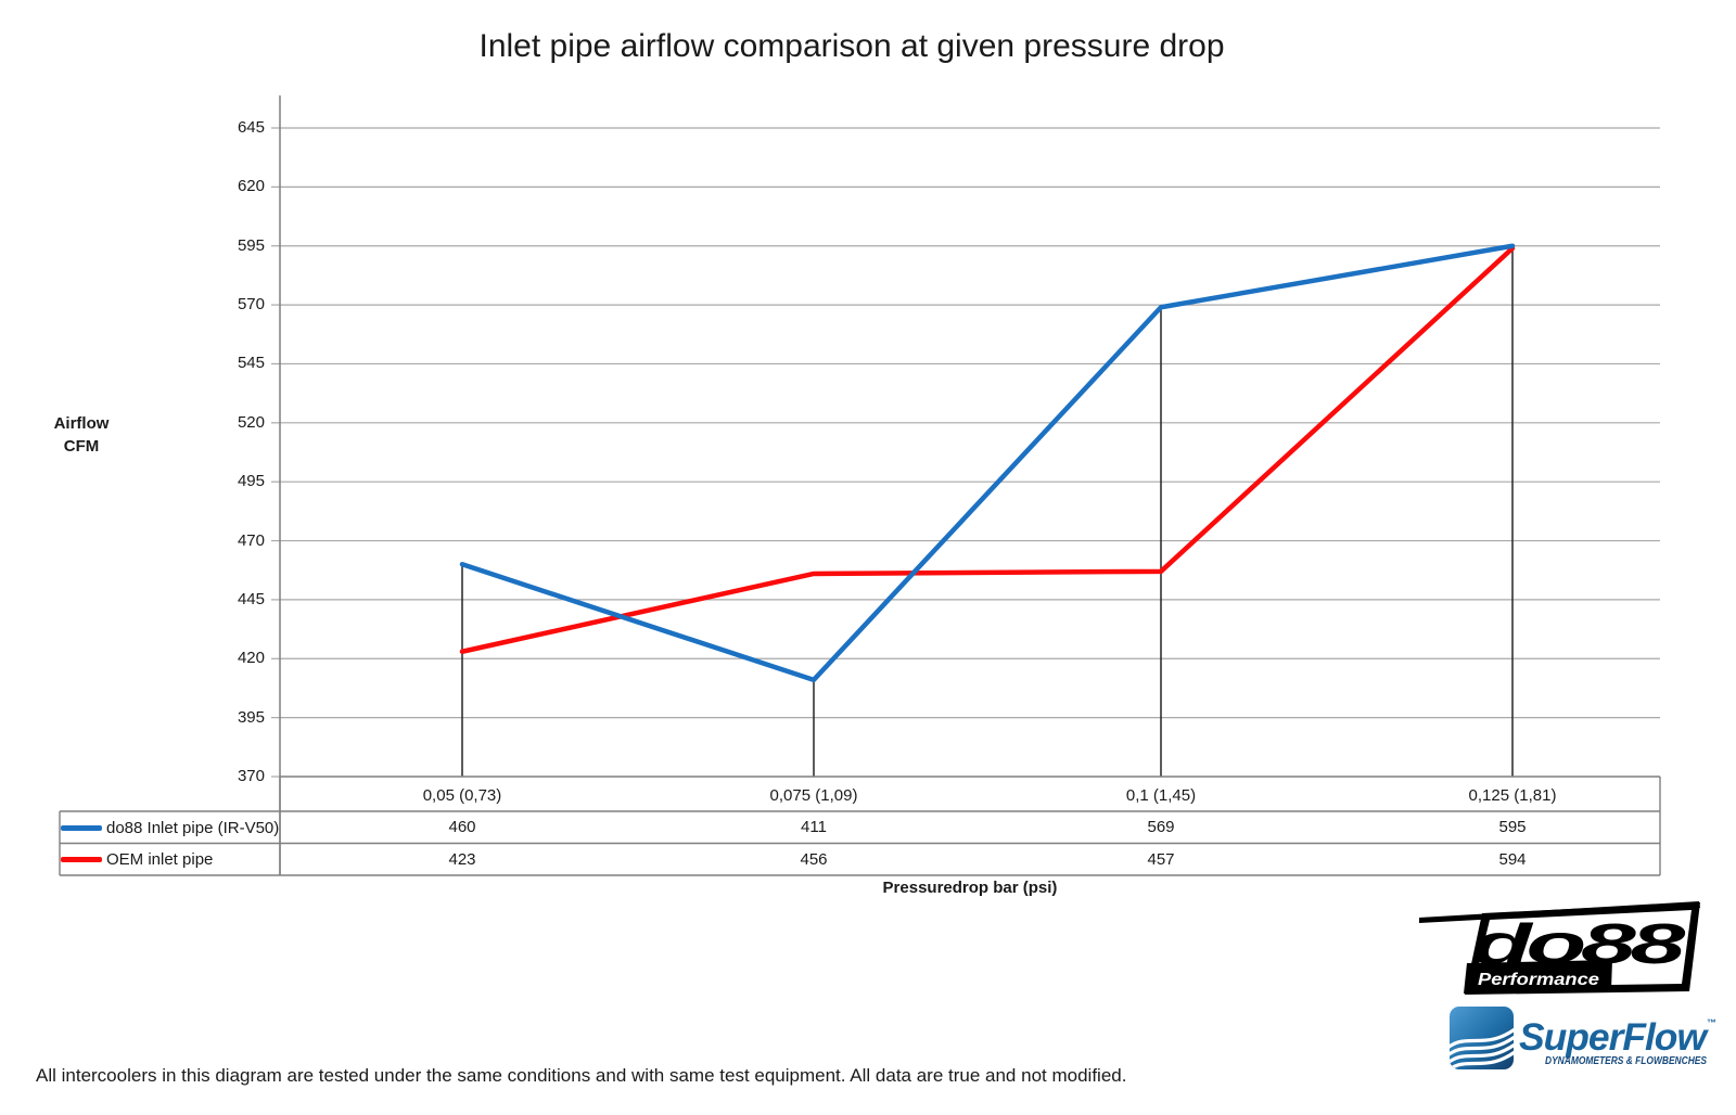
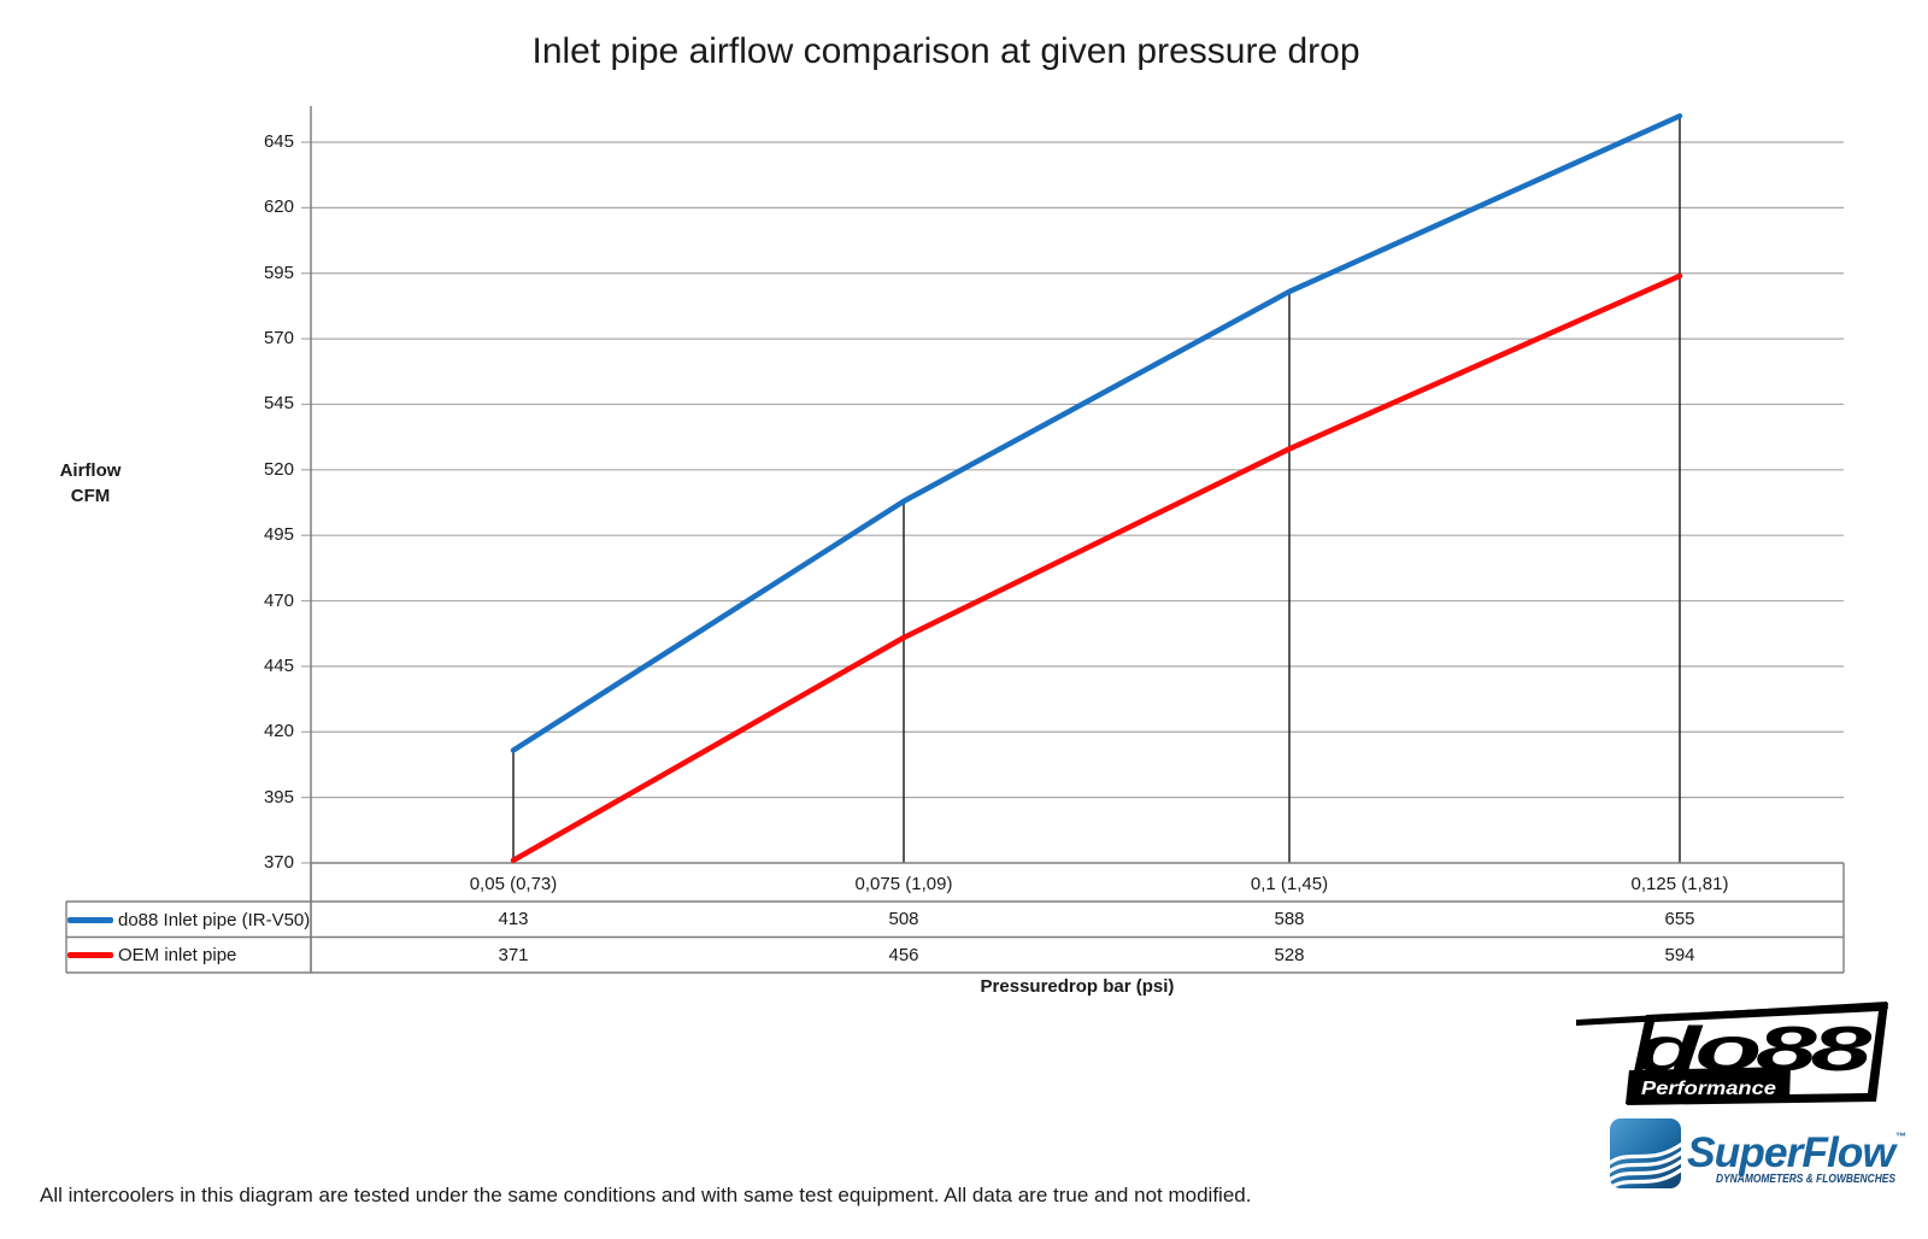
do88 Inlet pipe (IR-V50)/0,05 (0,73): 460 -> 413
OEM inlet pipe/0,05 (0,73): 423 -> 371
do88 Inlet pipe (IR-V50)/0,075 (1,09): 411 -> 508
do88 Inlet pipe (IR-V50)/0,1 (1,45): 569 -> 588
OEM inlet pipe/0,1 (1,45): 457 -> 528
do88 Inlet pipe (IR-V50)/0,125 (1,81): 595 -> 655
